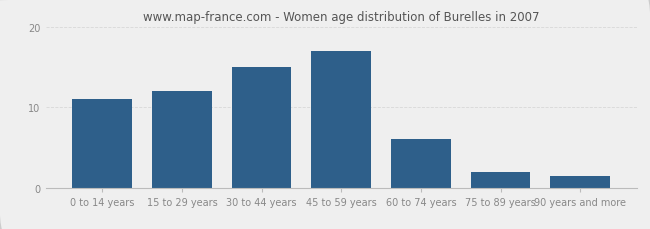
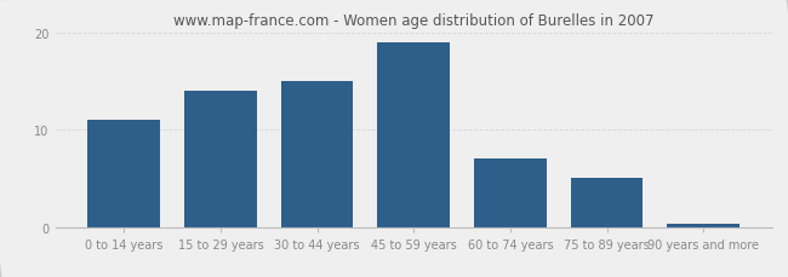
15 to 29 years: 12.0 -> 14.0
45 to 59 years: 17.0 -> 19.0
60 to 74 years: 6.0 -> 7.0
75 to 89 years: 2.0 -> 5.0
90 years and more: 1.4 -> 0.3
